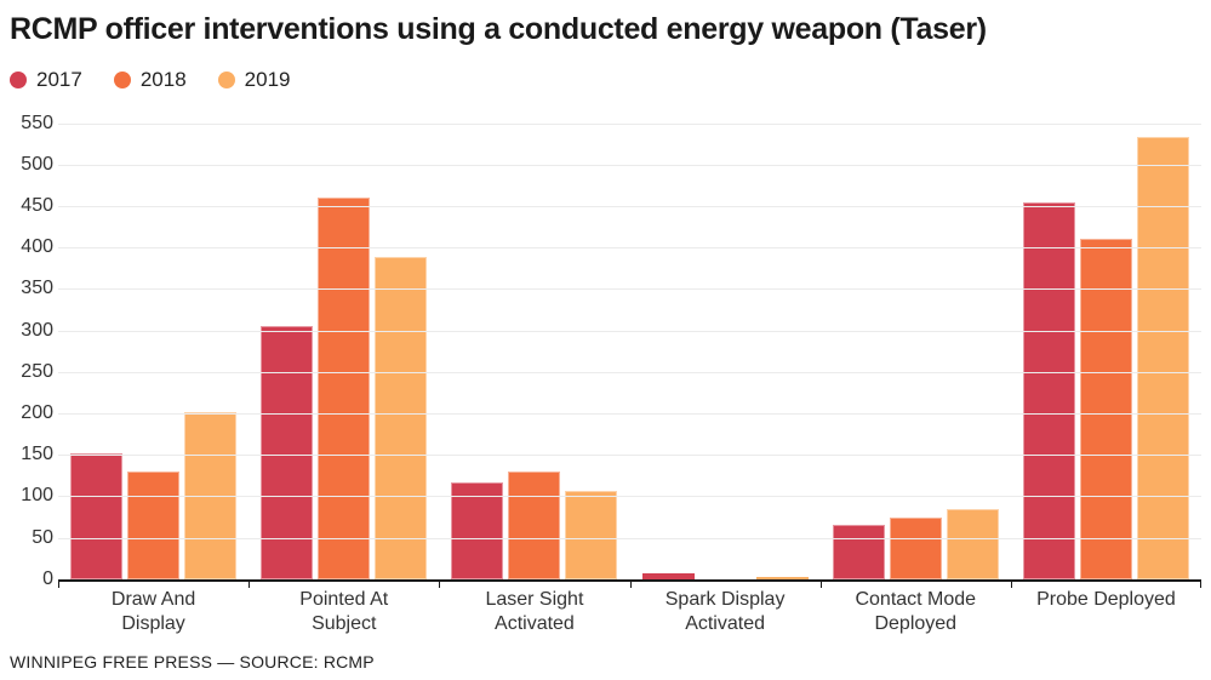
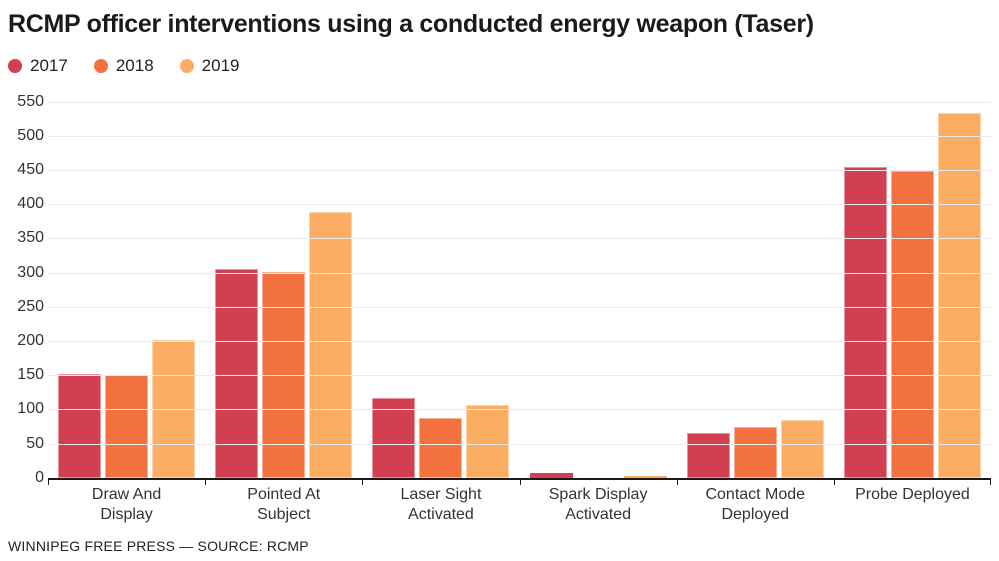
2018/Draw And Display: 130 -> 150
2018/Pointed At Subject: 460 -> 300
2018/Laser Sight Activated: 130 -> 90
2018/Probe Deployed: 410 -> 450
